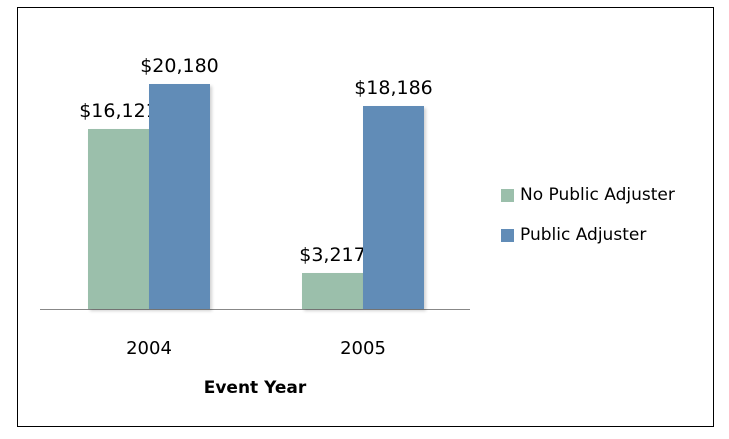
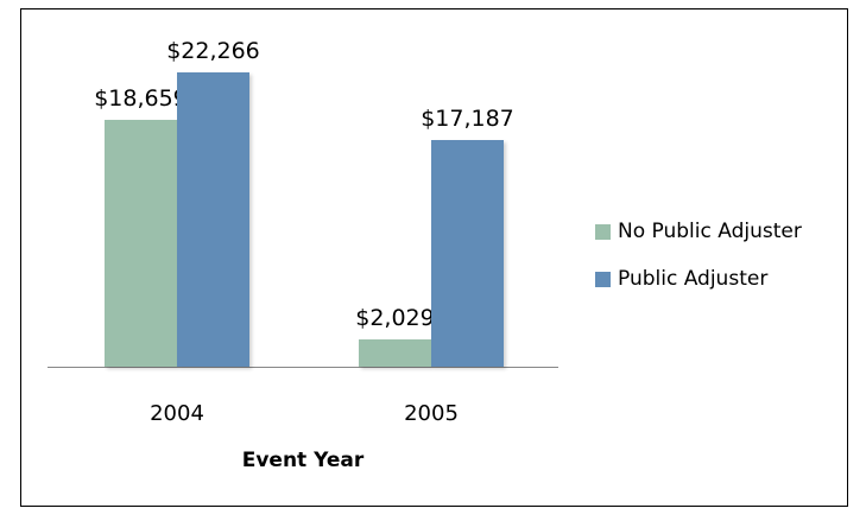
No Public Adjuster/2004: $16,121 -> $18,659
Public Adjuster/2004: $20,180 -> $22,266
No Public Adjuster/2005: $3,217 -> $2,029
Public Adjuster/2005: $18,186 -> $17,187
